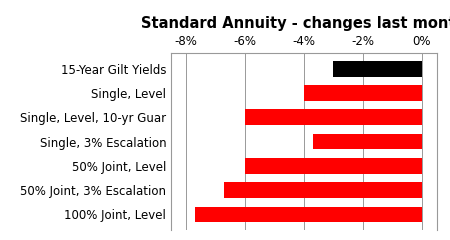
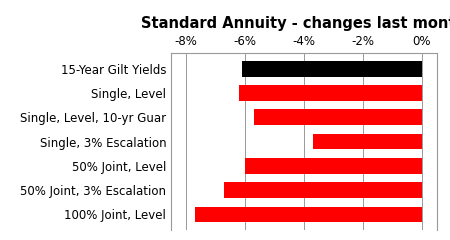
15-Year Gilt Yields: -3.0% -> -6.1%
Single, Level: -4.0% -> -6.2%
Single, Level, 10-yr Guar: -6.0% -> -5.7%
